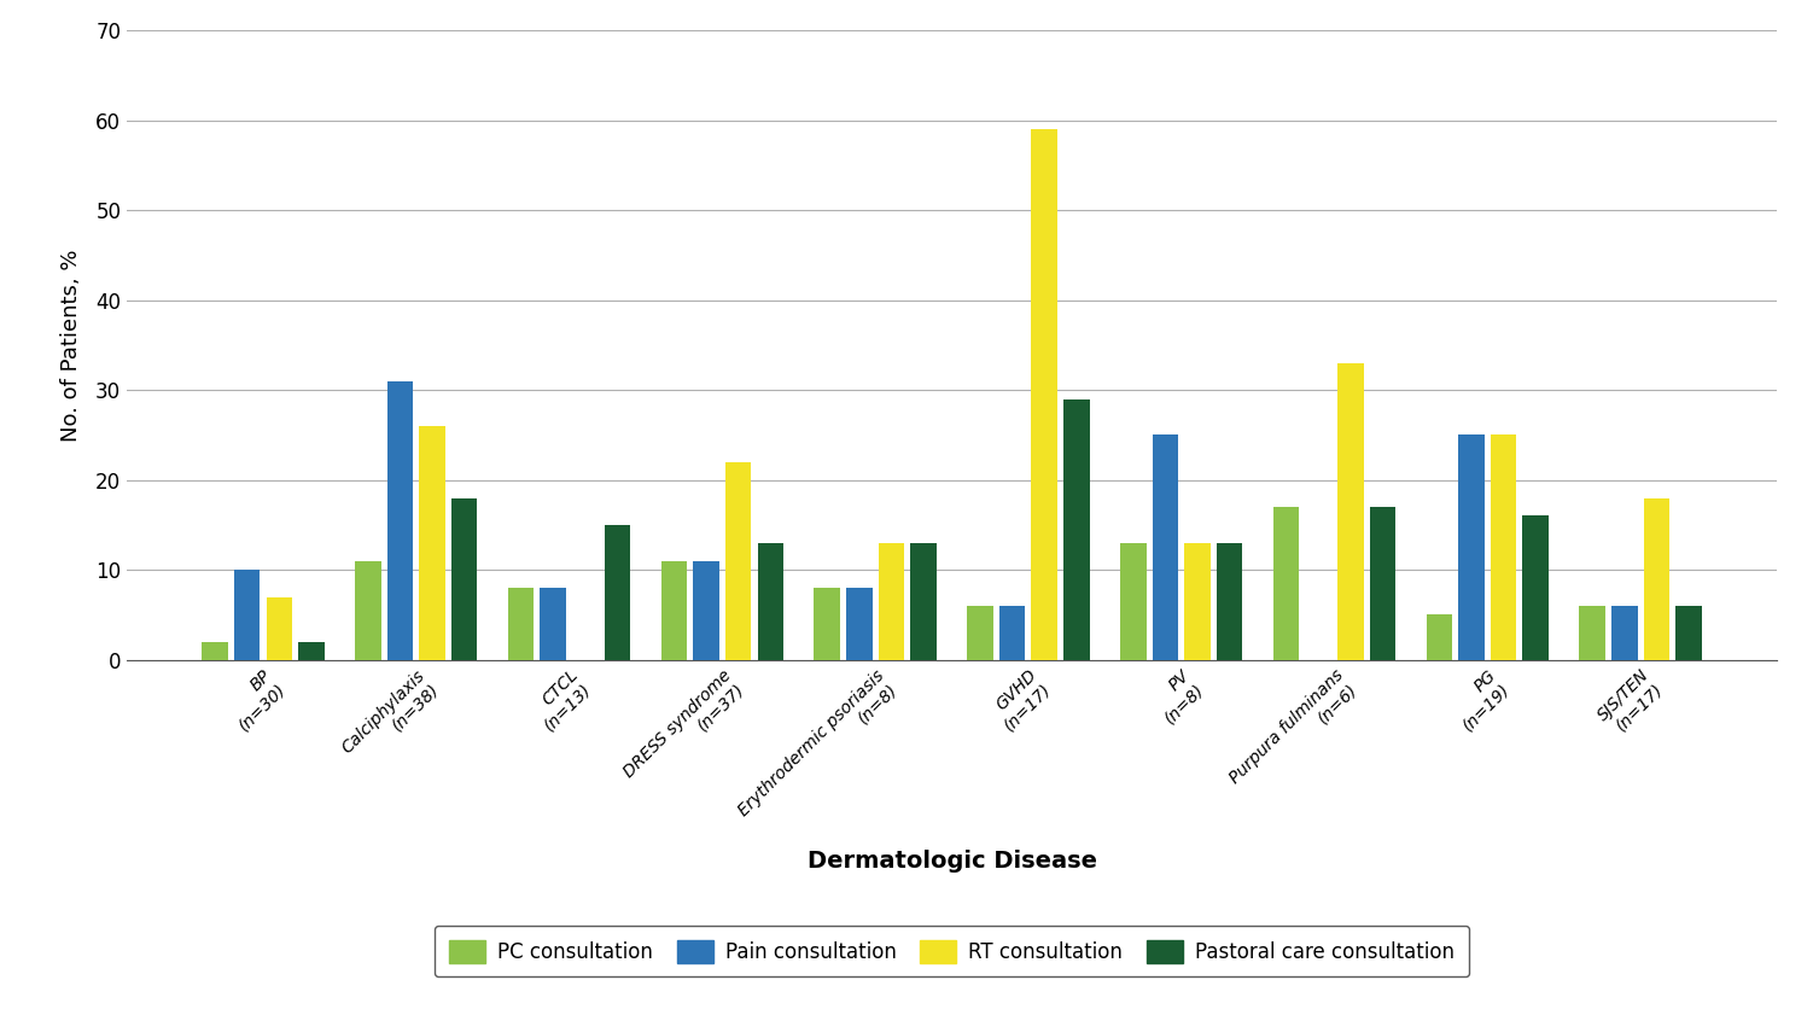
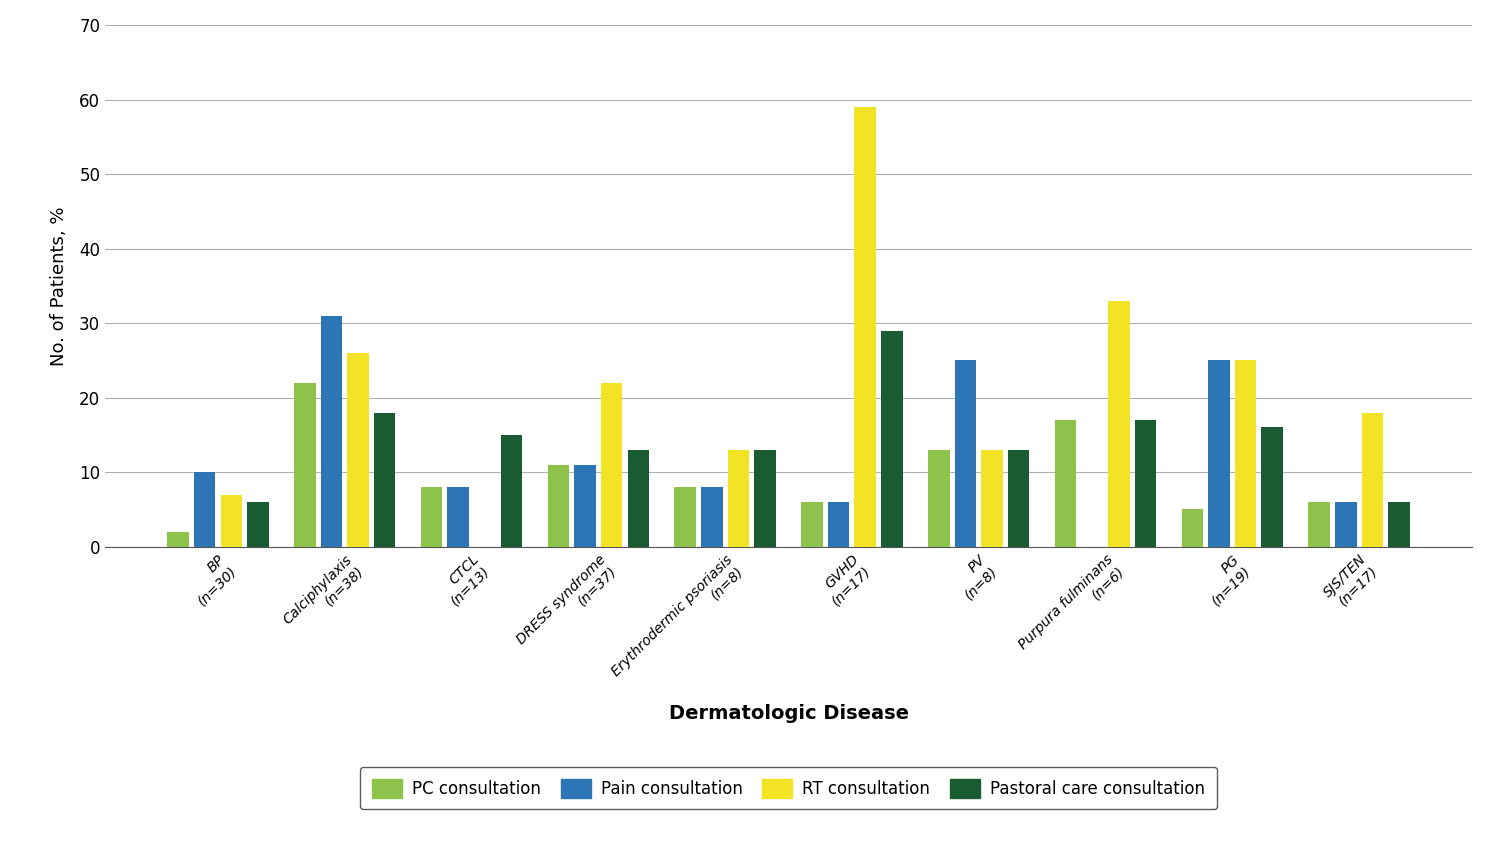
Pastoral care consultation/BP (n=30): 2 -> 6
PC consultation/Calciphylaxis (n=38): 11 -> 22
